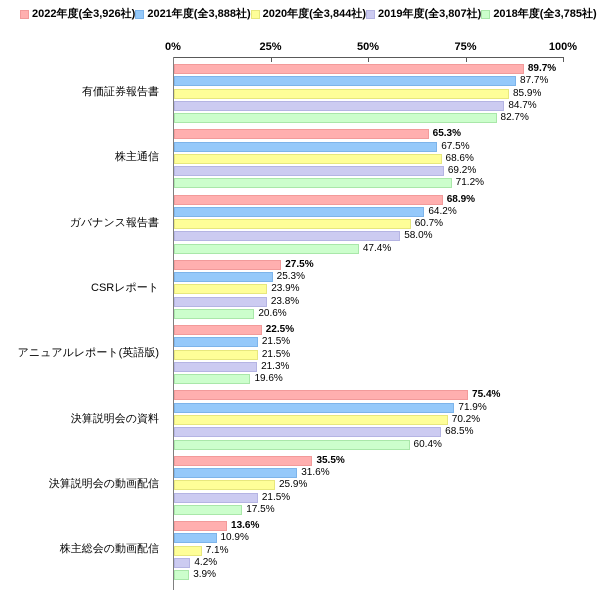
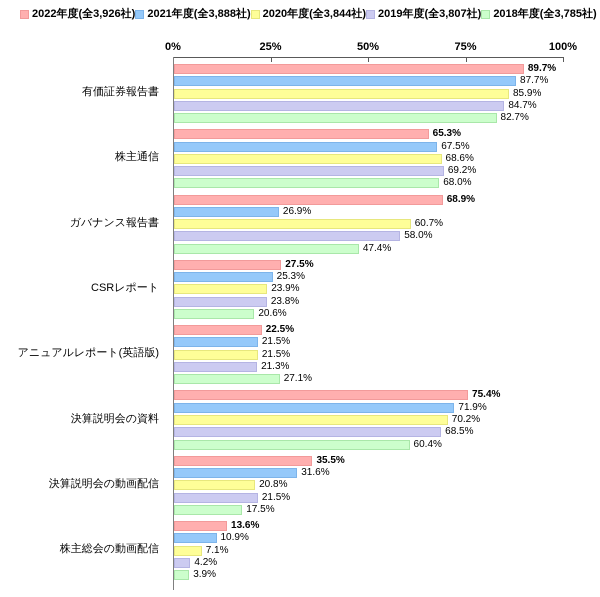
2018年度(全3,785社)/株主通信: 71.2% -> 68.0%
2021年度(全3,888社)/ガバナンス報告書: 64.2% -> 26.9%
2018年度(全3,785社)/アニュアルレポート(英語版): 19.6% -> 27.1%
2020年度(全3,844社)/決算説明会の動画配信: 25.9% -> 20.8%
